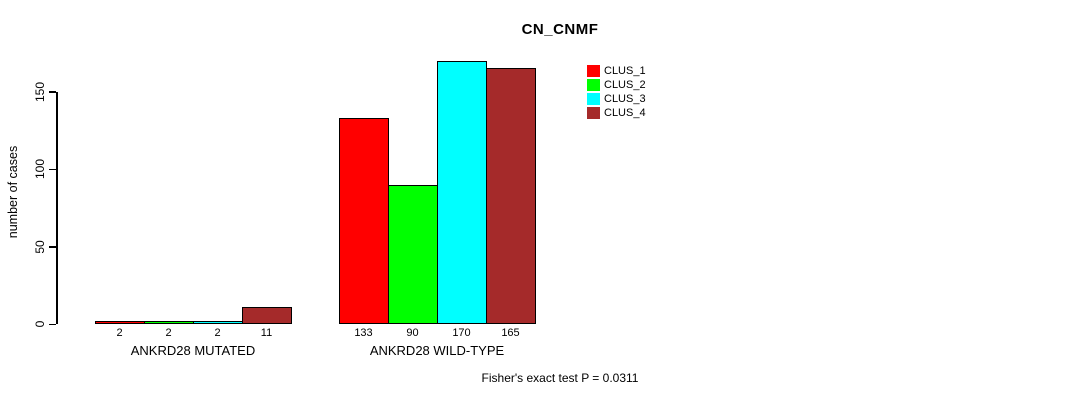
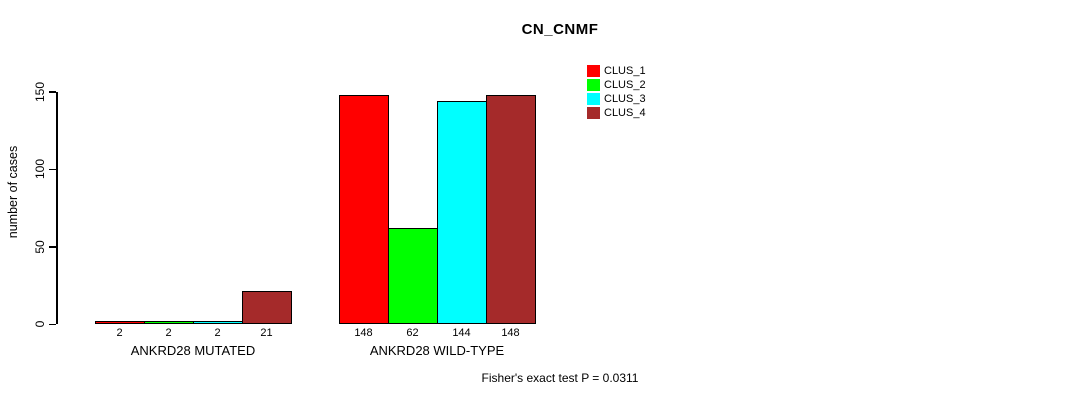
CLUS_4/ANKRD28 MUTATED: 11 -> 21
CLUS_1/ANKRD28 WILD-TYPE: 133 -> 148
CLUS_2/ANKRD28 WILD-TYPE: 90 -> 62
CLUS_3/ANKRD28 WILD-TYPE: 170 -> 144
CLUS_4/ANKRD28 WILD-TYPE: 165 -> 148
